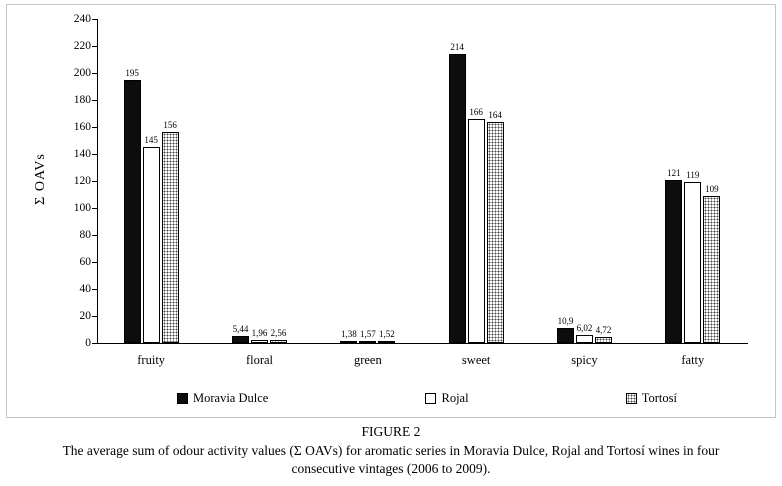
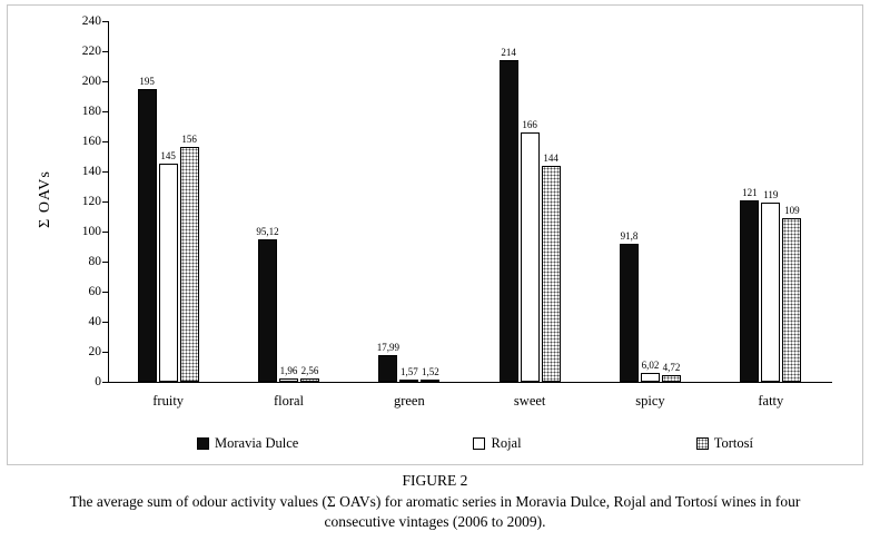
Moravia Dulce/floral: 5,44 -> 95,12
Moravia Dulce/green: 1,38 -> 17,99
Tortosí/sweet: 164 -> 144
Moravia Dulce/spicy: 10,9 -> 91,8
